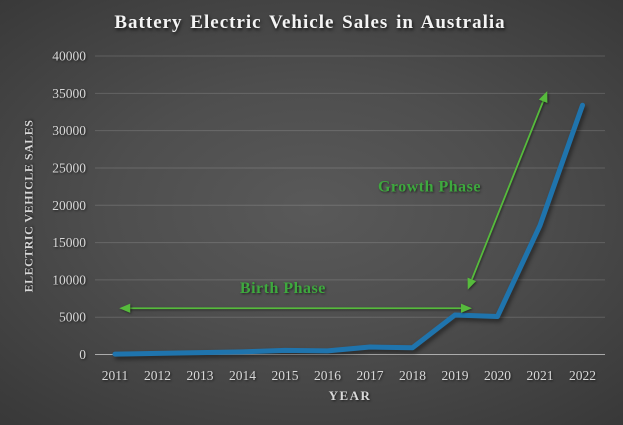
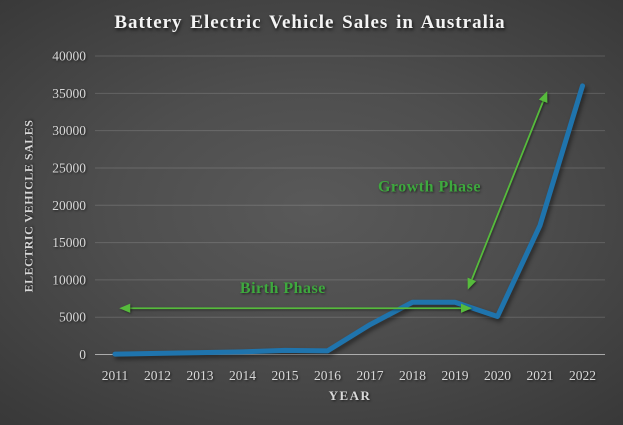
2017: 1000 -> 4000
2018: 1000 -> 7000
2019: 5000 -> 7000
2022: 33000 -> 36000
